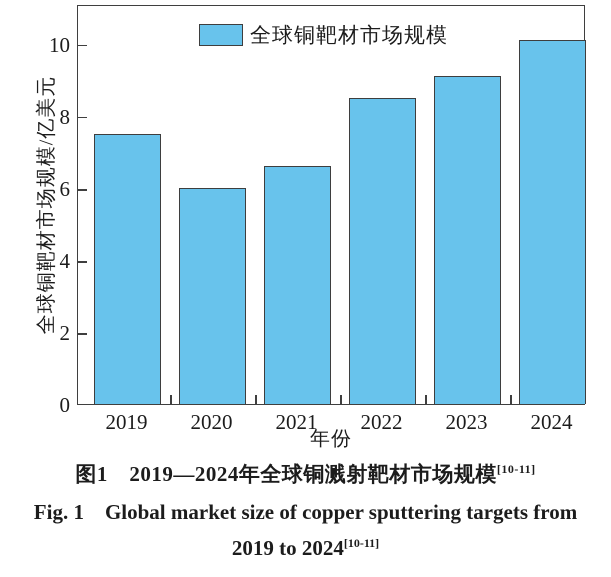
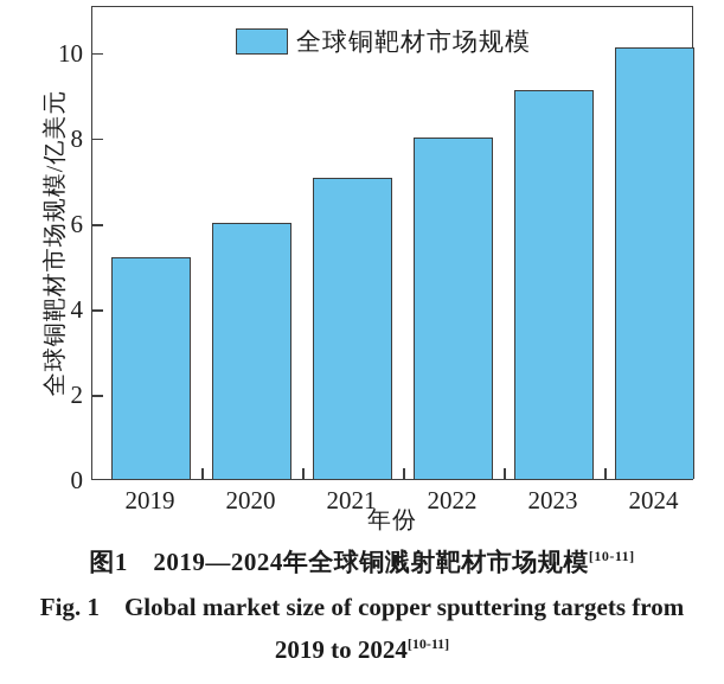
2019: 7.5 -> 5.2
2021: 6.6 -> 7.0
2022: 8.5 -> 8.0
